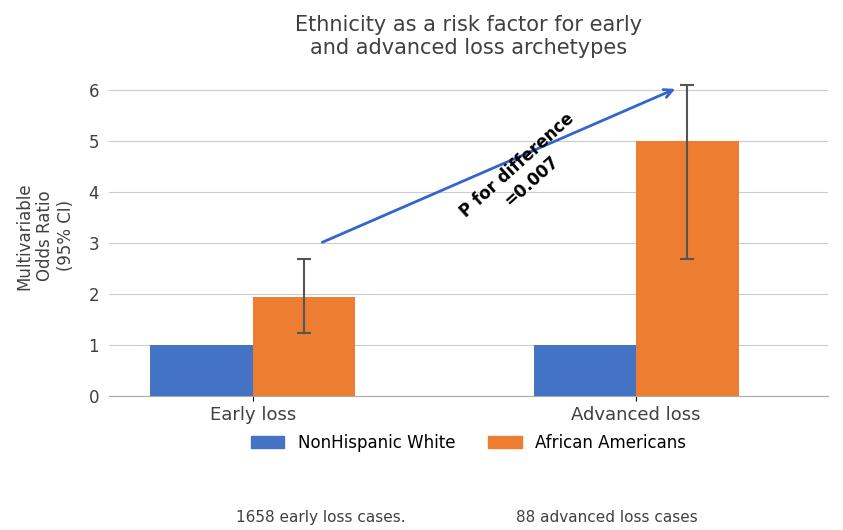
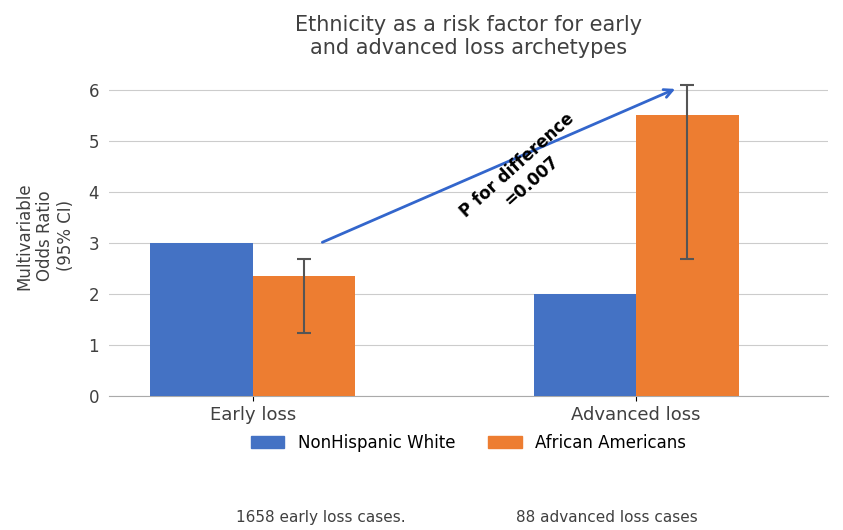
NonHispanic White/Early loss: 1 -> 3
African Americans/Early loss: 1.95 -> 2.36
NonHispanic White/Advanced loss: 1 -> 2
African Americans/Advanced loss: 5.00 -> 5.52
